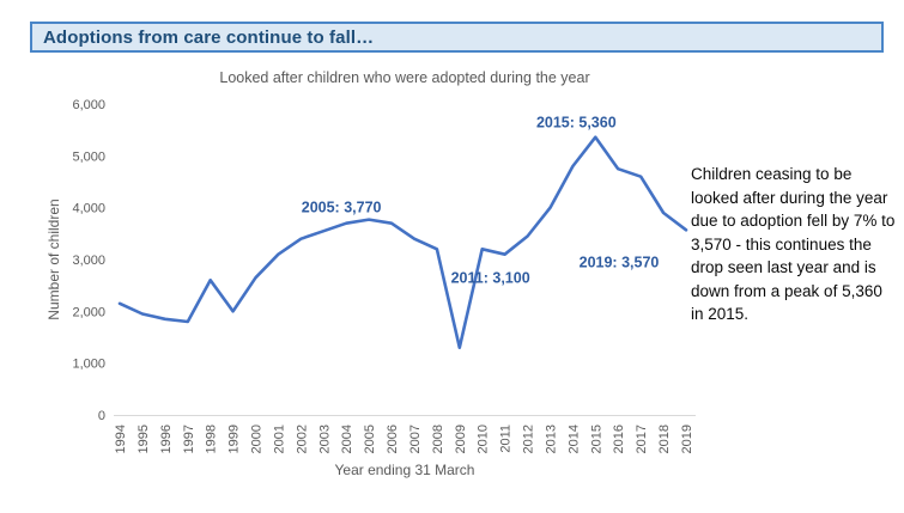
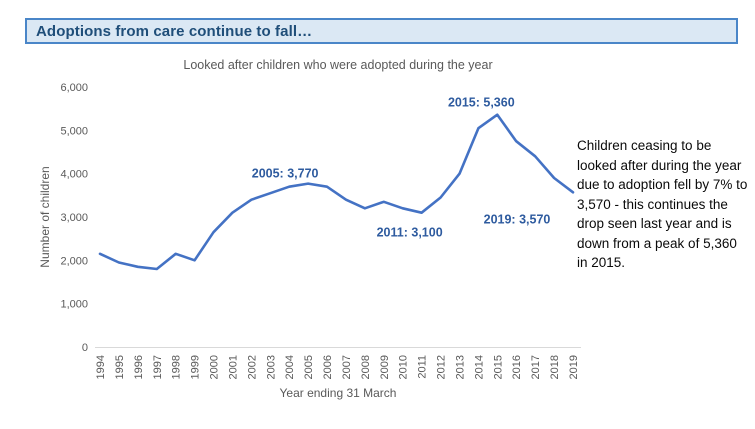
1998: 2600 -> 2200
2009: 1300 -> 3400
2014: 4800 -> 5000
2017: 4600 -> 4400
